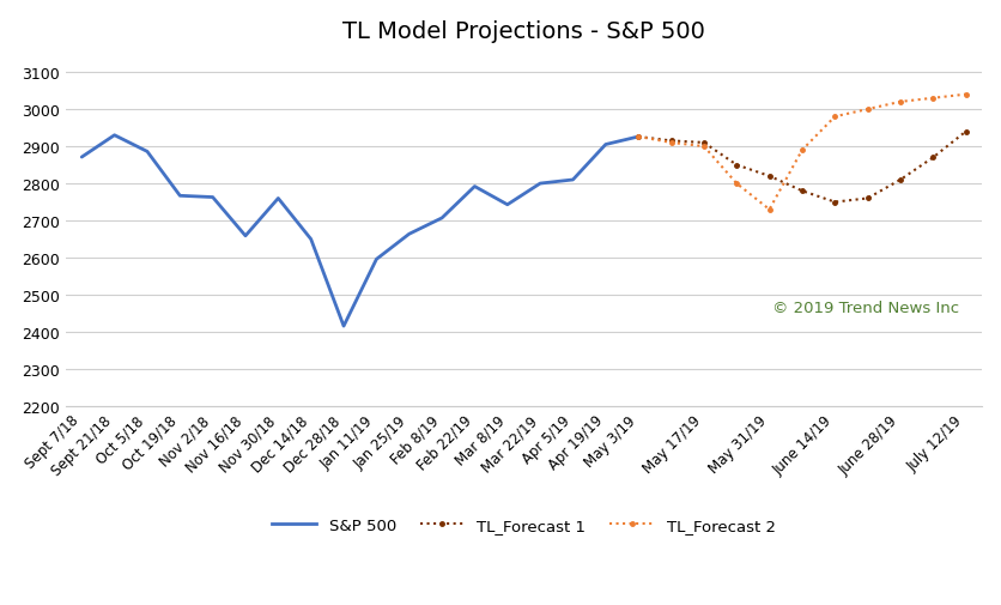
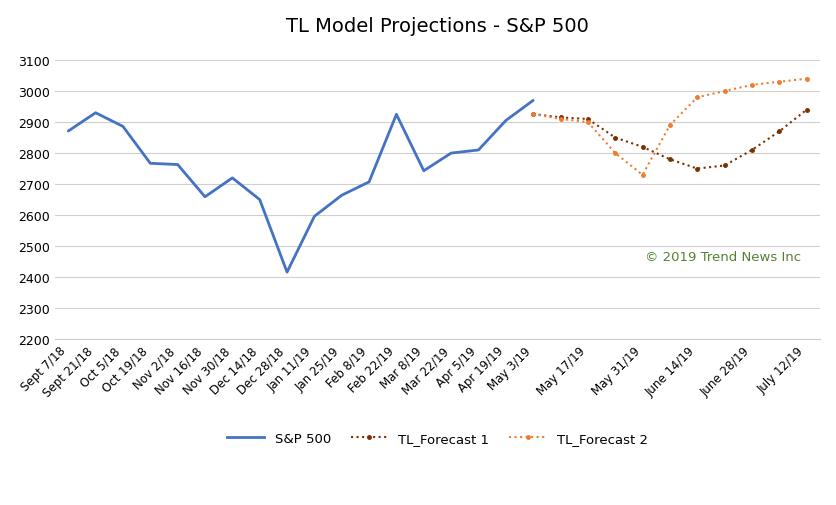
S&P 500/Nov 30/18: 2760 -> 2720
S&P 500/Feb 22/19: 2792 -> 2925
S&P 500/May 3/19: 2926 -> 2970
